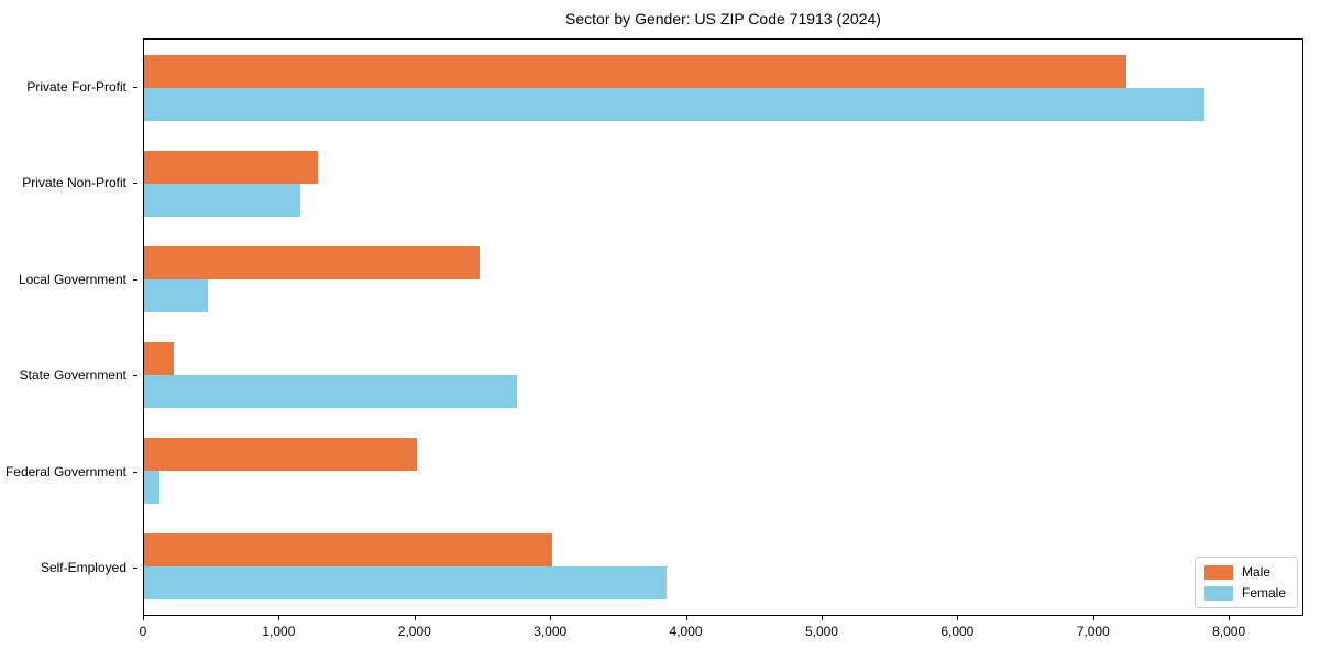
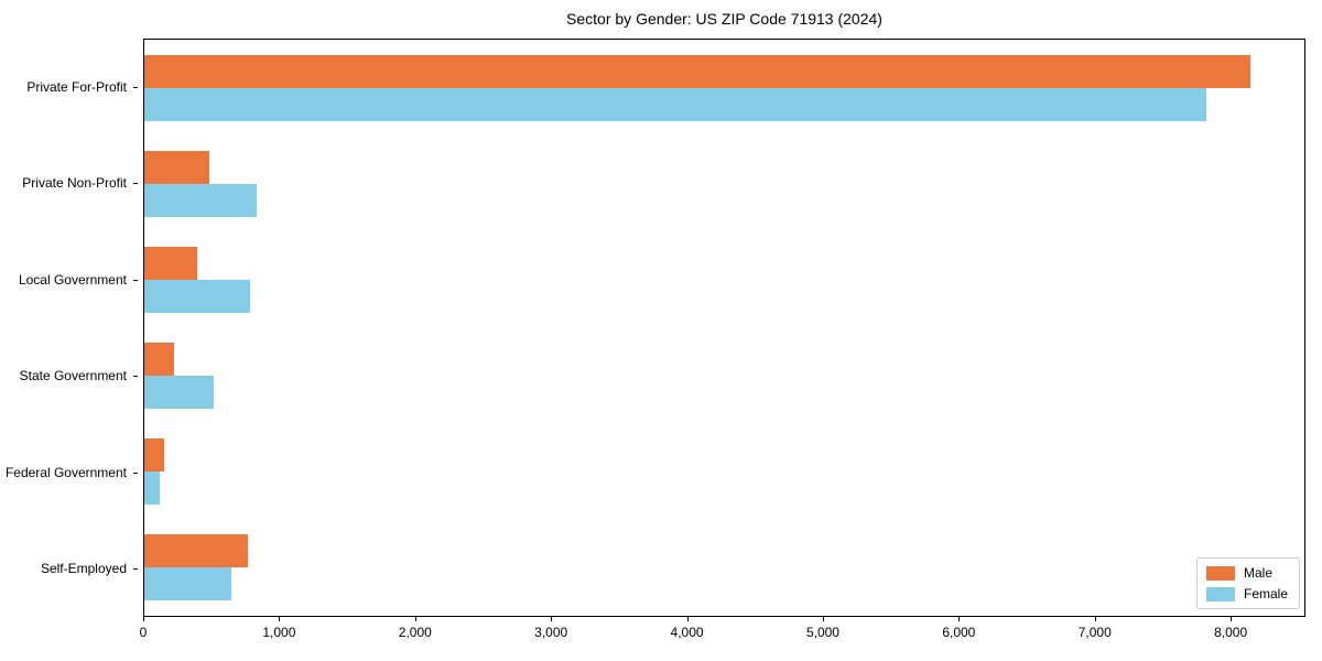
Male/Private For-Profit: 7250 -> 8150
Male/Private Non-Profit: 1280 -> 480
Female/Private Non-Profit: 1150 -> 830
Male/Local Government: 2480 -> 390
Female/Local Government: 470 -> 780
Female/State Government: 2750 -> 510
Male/Federal Government: 2010 -> 140
Male/Self-Employed: 3010 -> 760
Female/Self-Employed: 3860 -> 640
